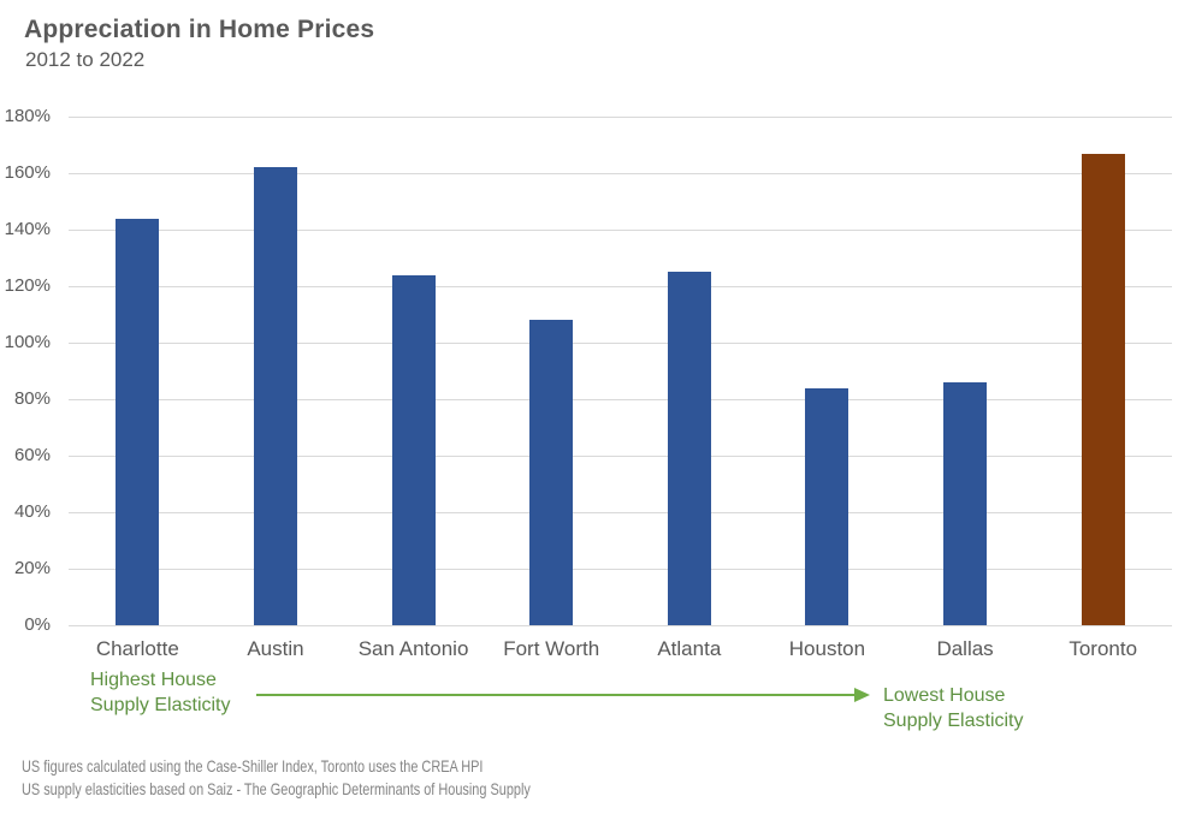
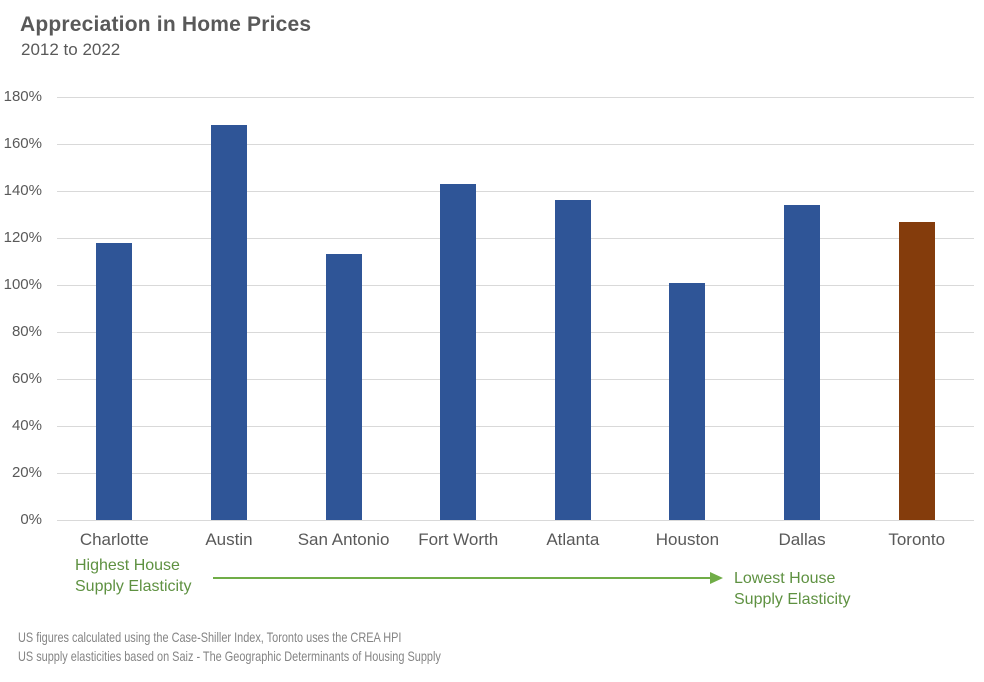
Charlotte: 144% -> 118%
Austin: 162% -> 168%
San Antonio: 124% -> 113%
Fort Worth: 108% -> 143%
Atlanta: 125% -> 136%
Houston: 84% -> 101%
Dallas: 86% -> 134%
Toronto: 167% -> 127%
